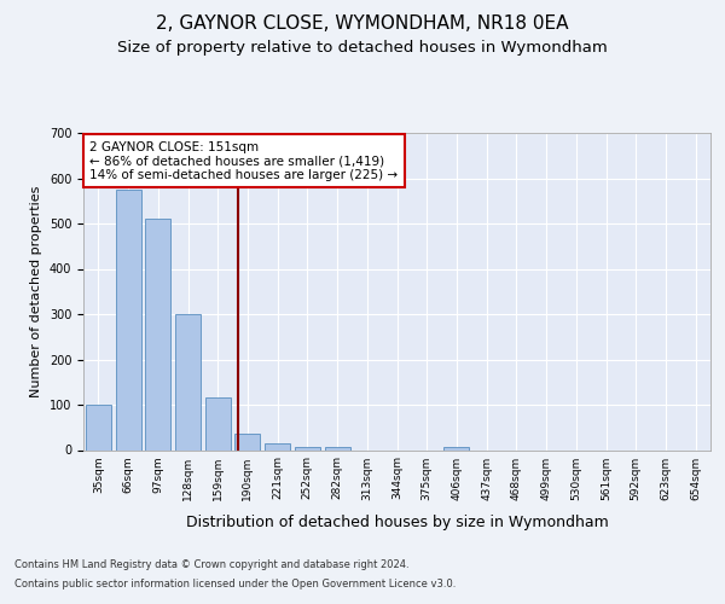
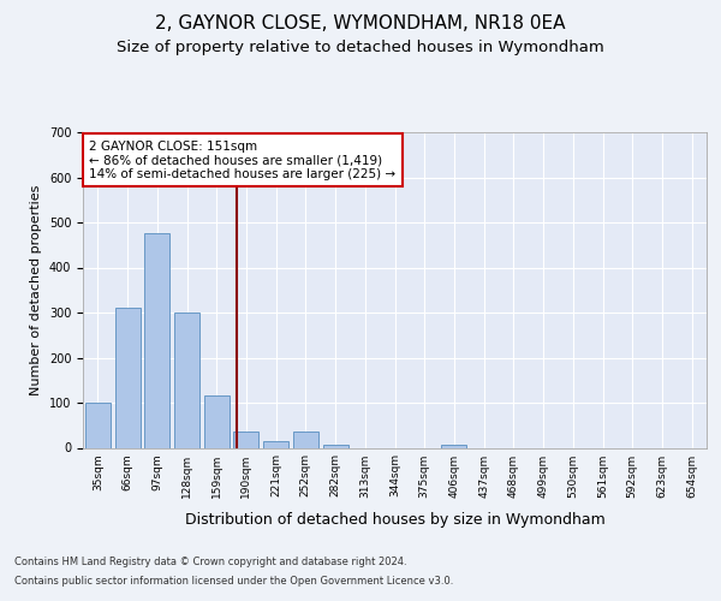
66sqm: 575 -> 310
97sqm: 510 -> 475
252sqm: 8 -> 35
